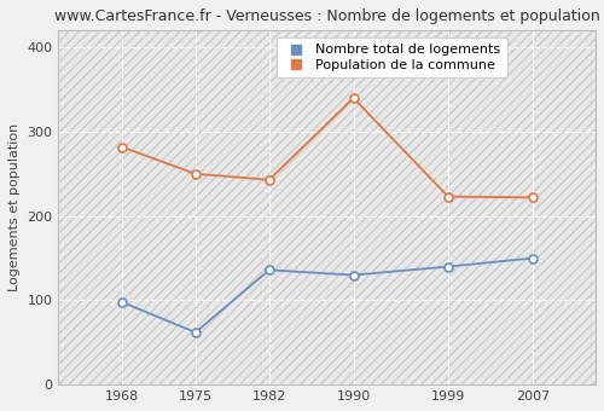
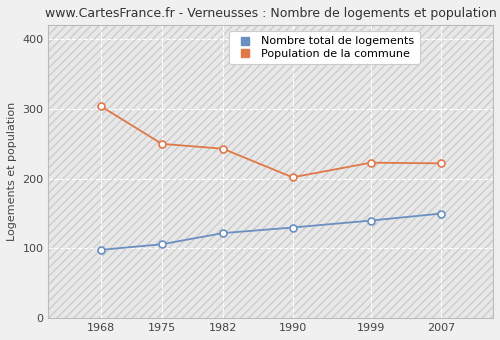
Population de la commune/1968: 282 -> 304
Nombre total de logements/1975: 62 -> 106
Nombre total de logements/1982: 136 -> 122
Population de la commune/1990: 340 -> 202
